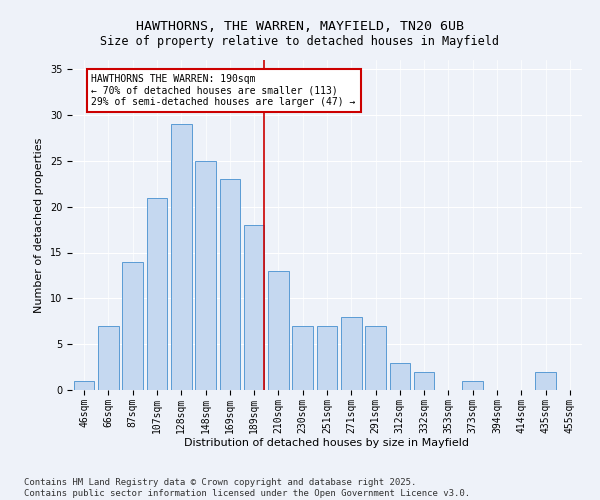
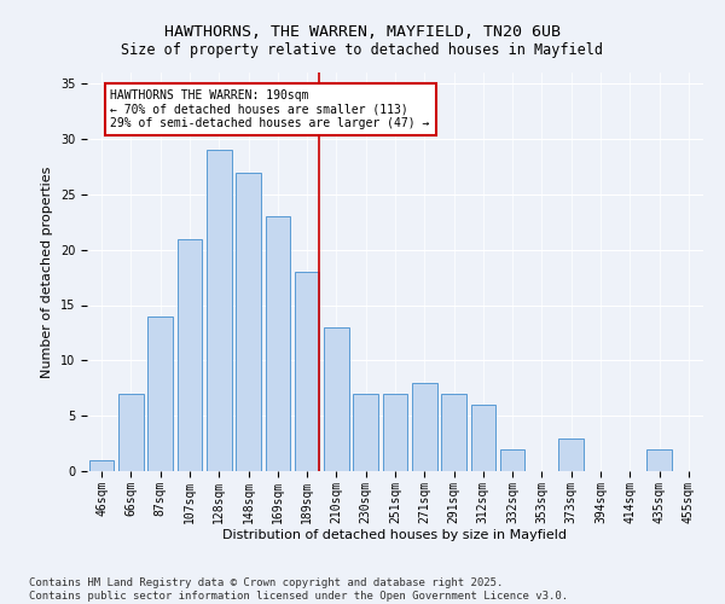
148sqm: 25 -> 27
312sqm: 3 -> 6
373sqm: 1 -> 3
